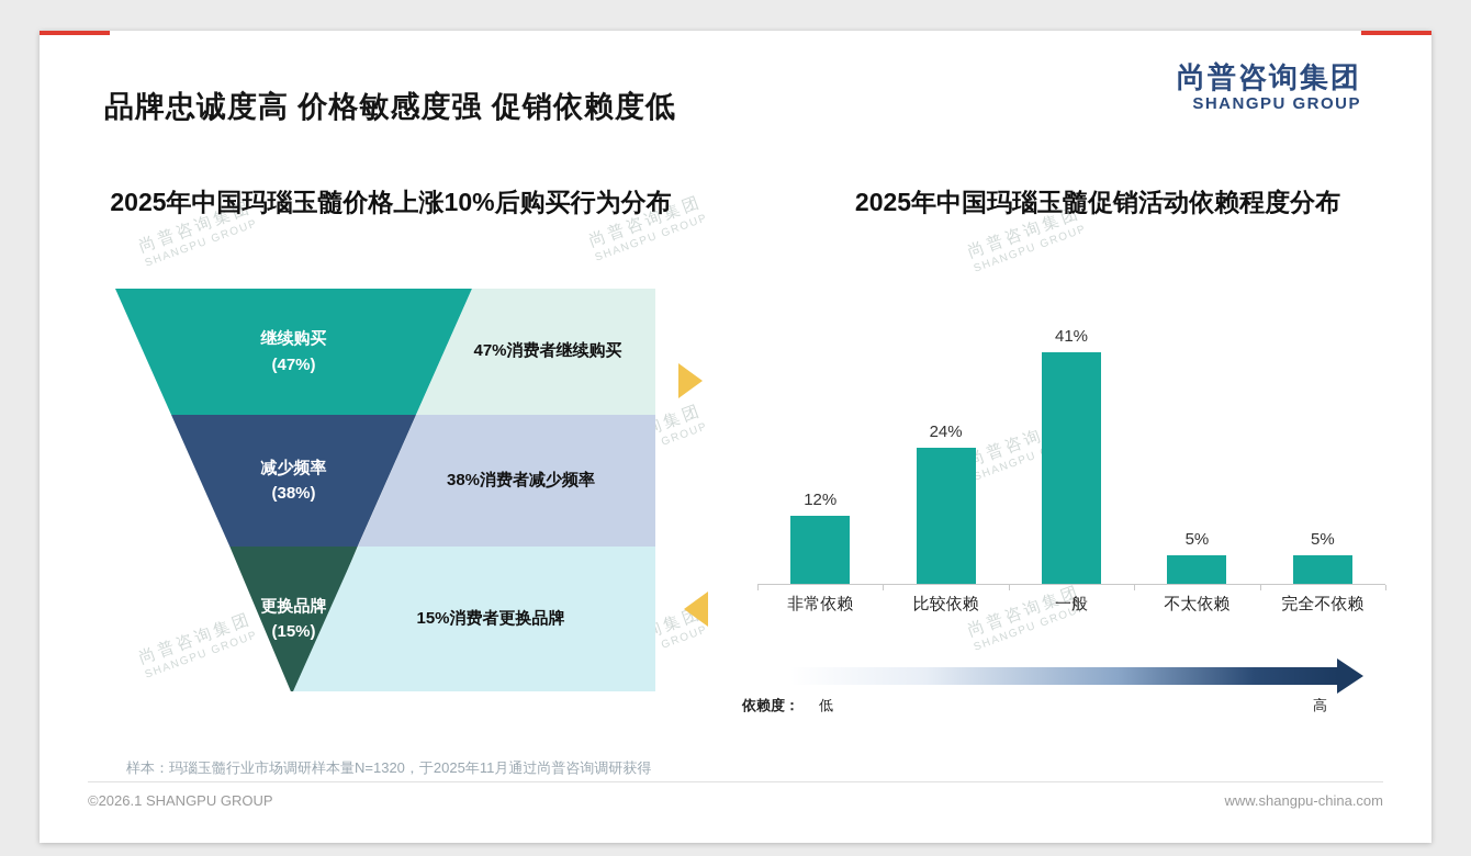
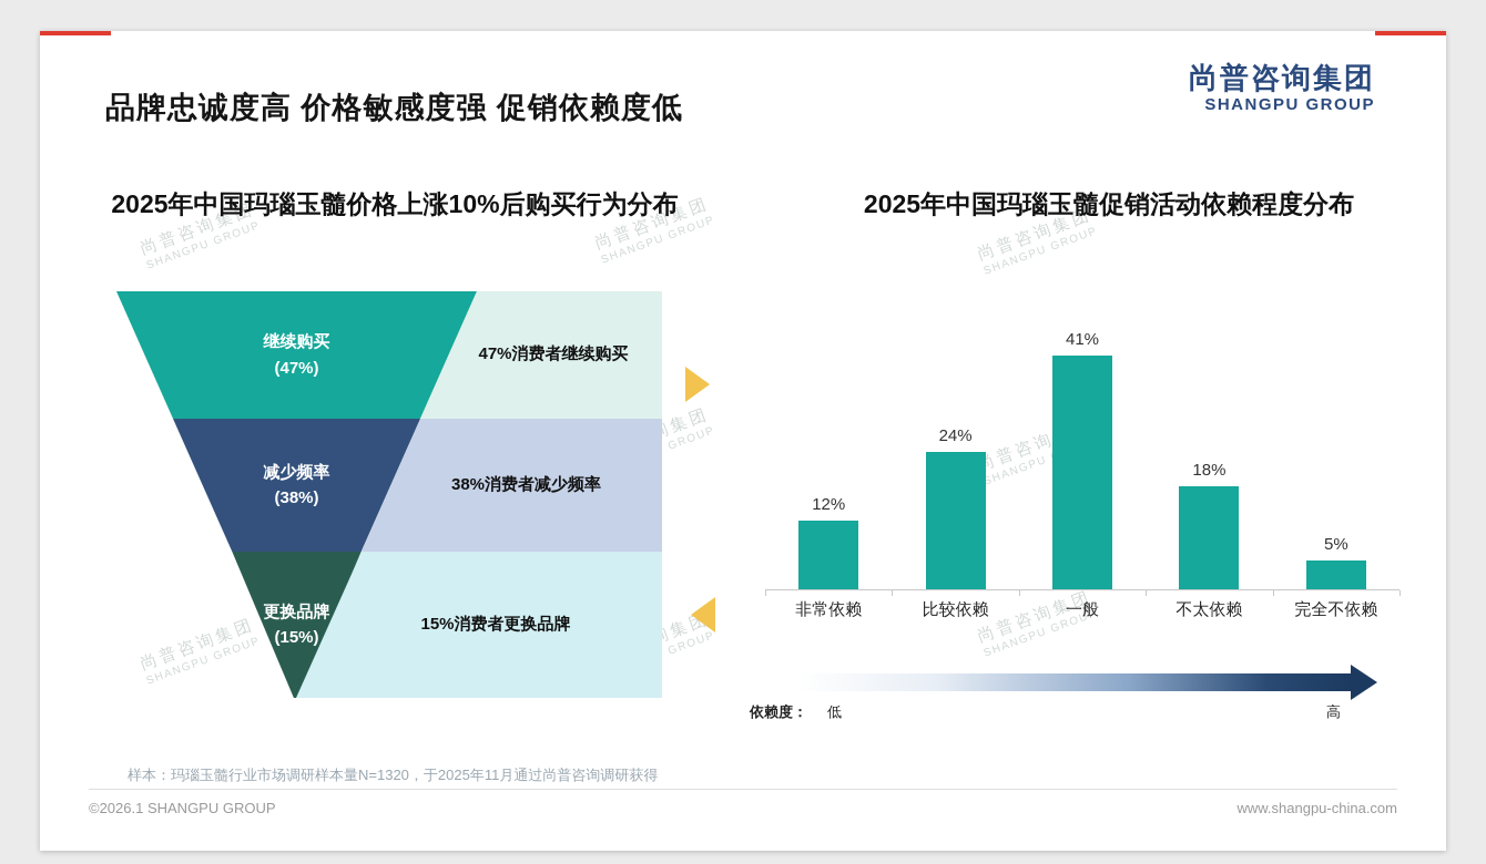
2025年中国玛瑙玉髓促销活动依赖程度分布/不太依赖: 5% -> 18%
